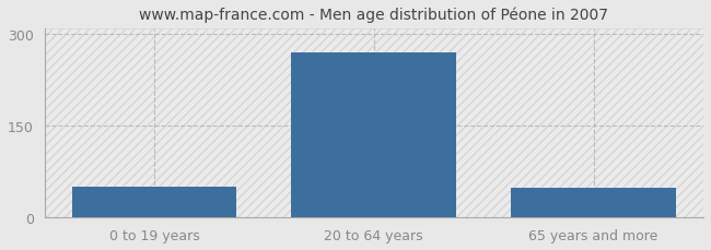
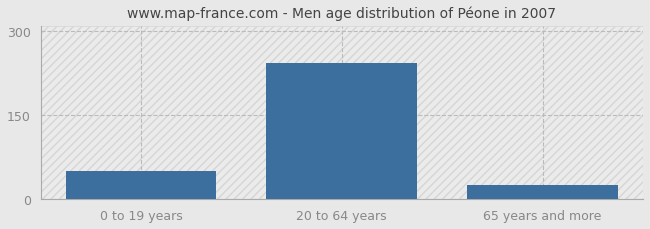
20 to 64 years: 270 -> 244
65 years and more: 48 -> 26
